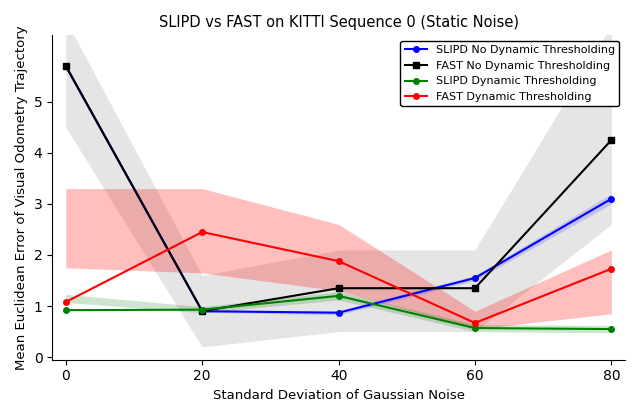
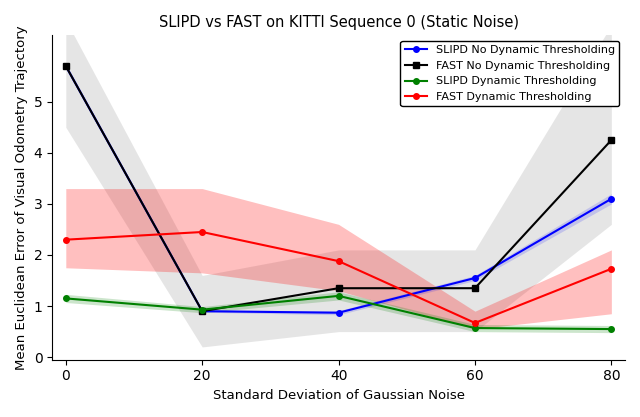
SLIPD Dynamic Thresholding/0: 0.92 -> 1.15
FAST Dynamic Thresholding/0: 1.08 -> 2.30
